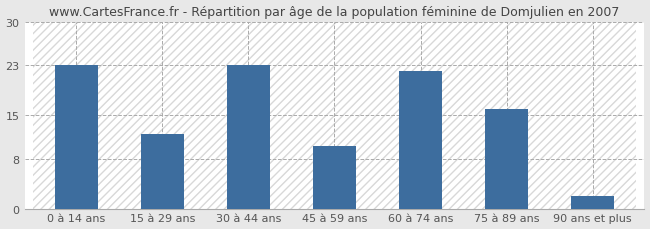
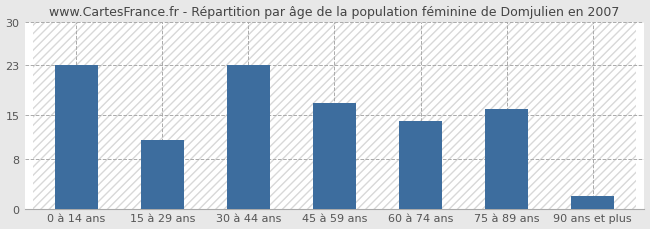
15 à 29 ans: 12 -> 11
45 à 59 ans: 10 -> 17
60 à 74 ans: 22 -> 14
